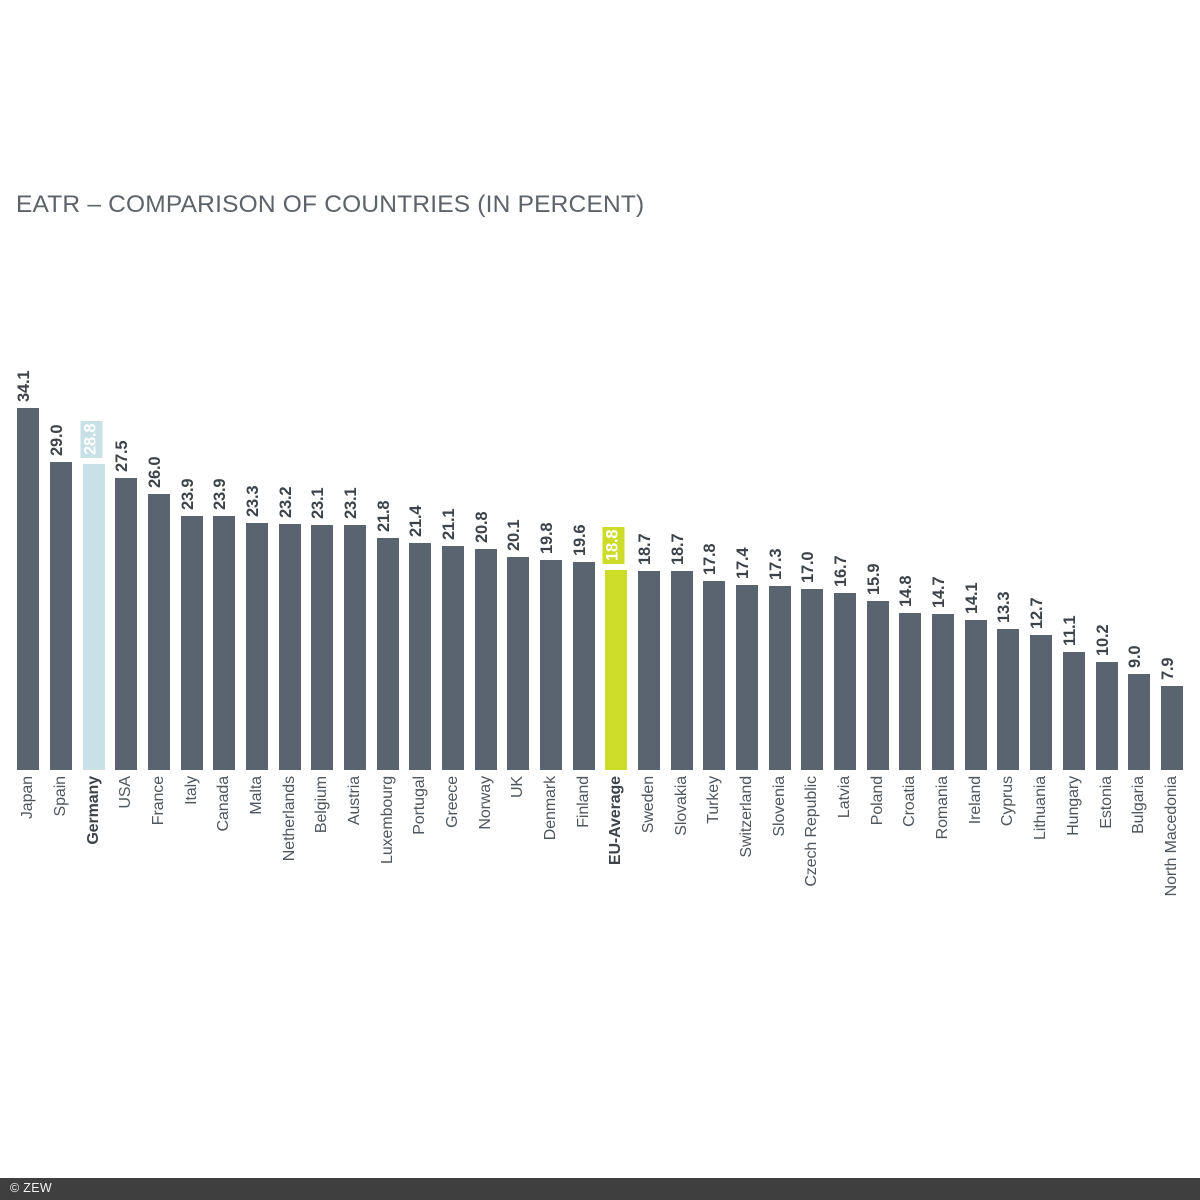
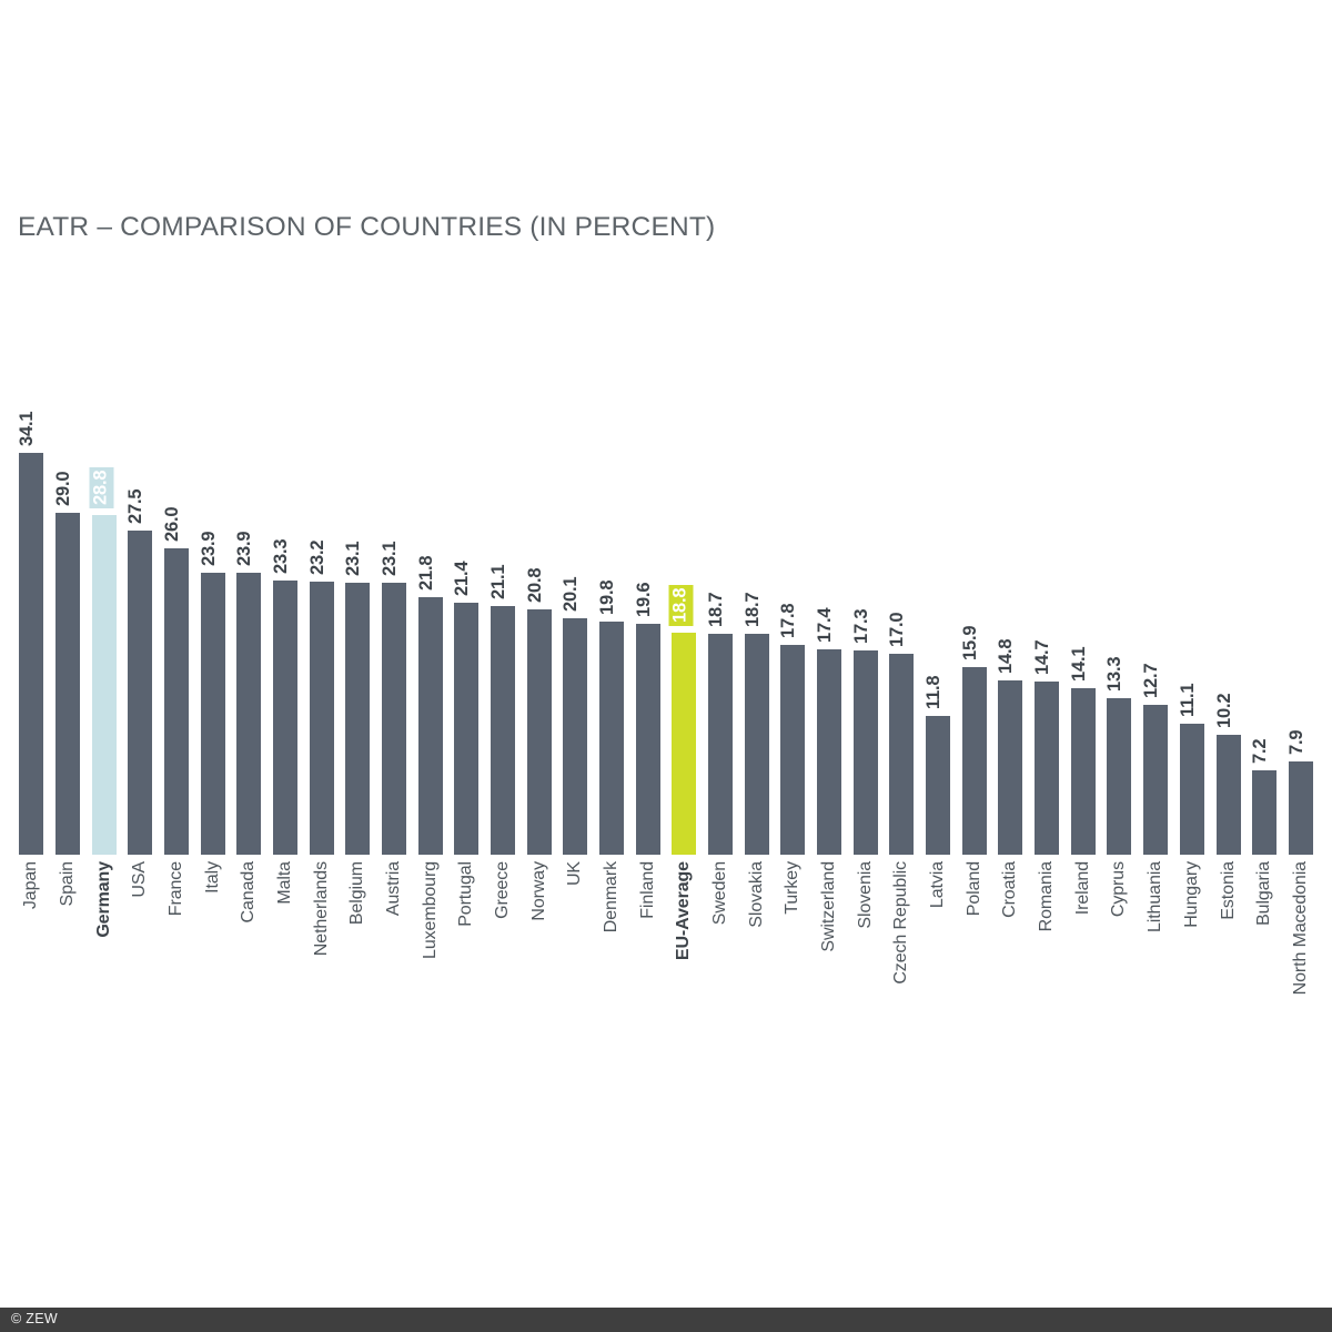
Latvia: 16.7 -> 11.8
Bulgaria: 9.0 -> 7.2
